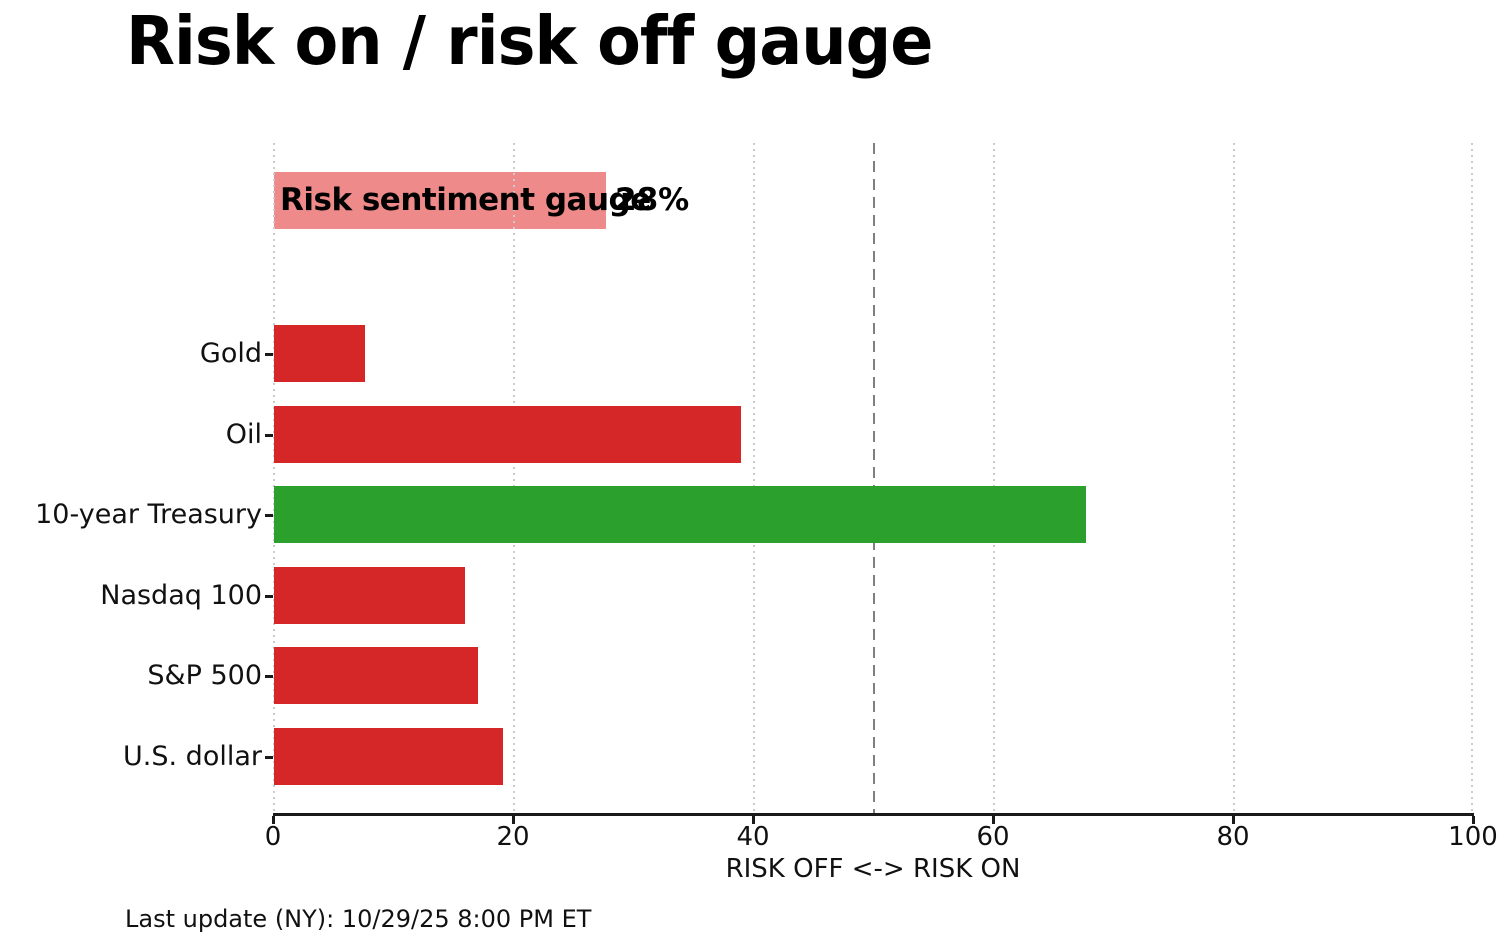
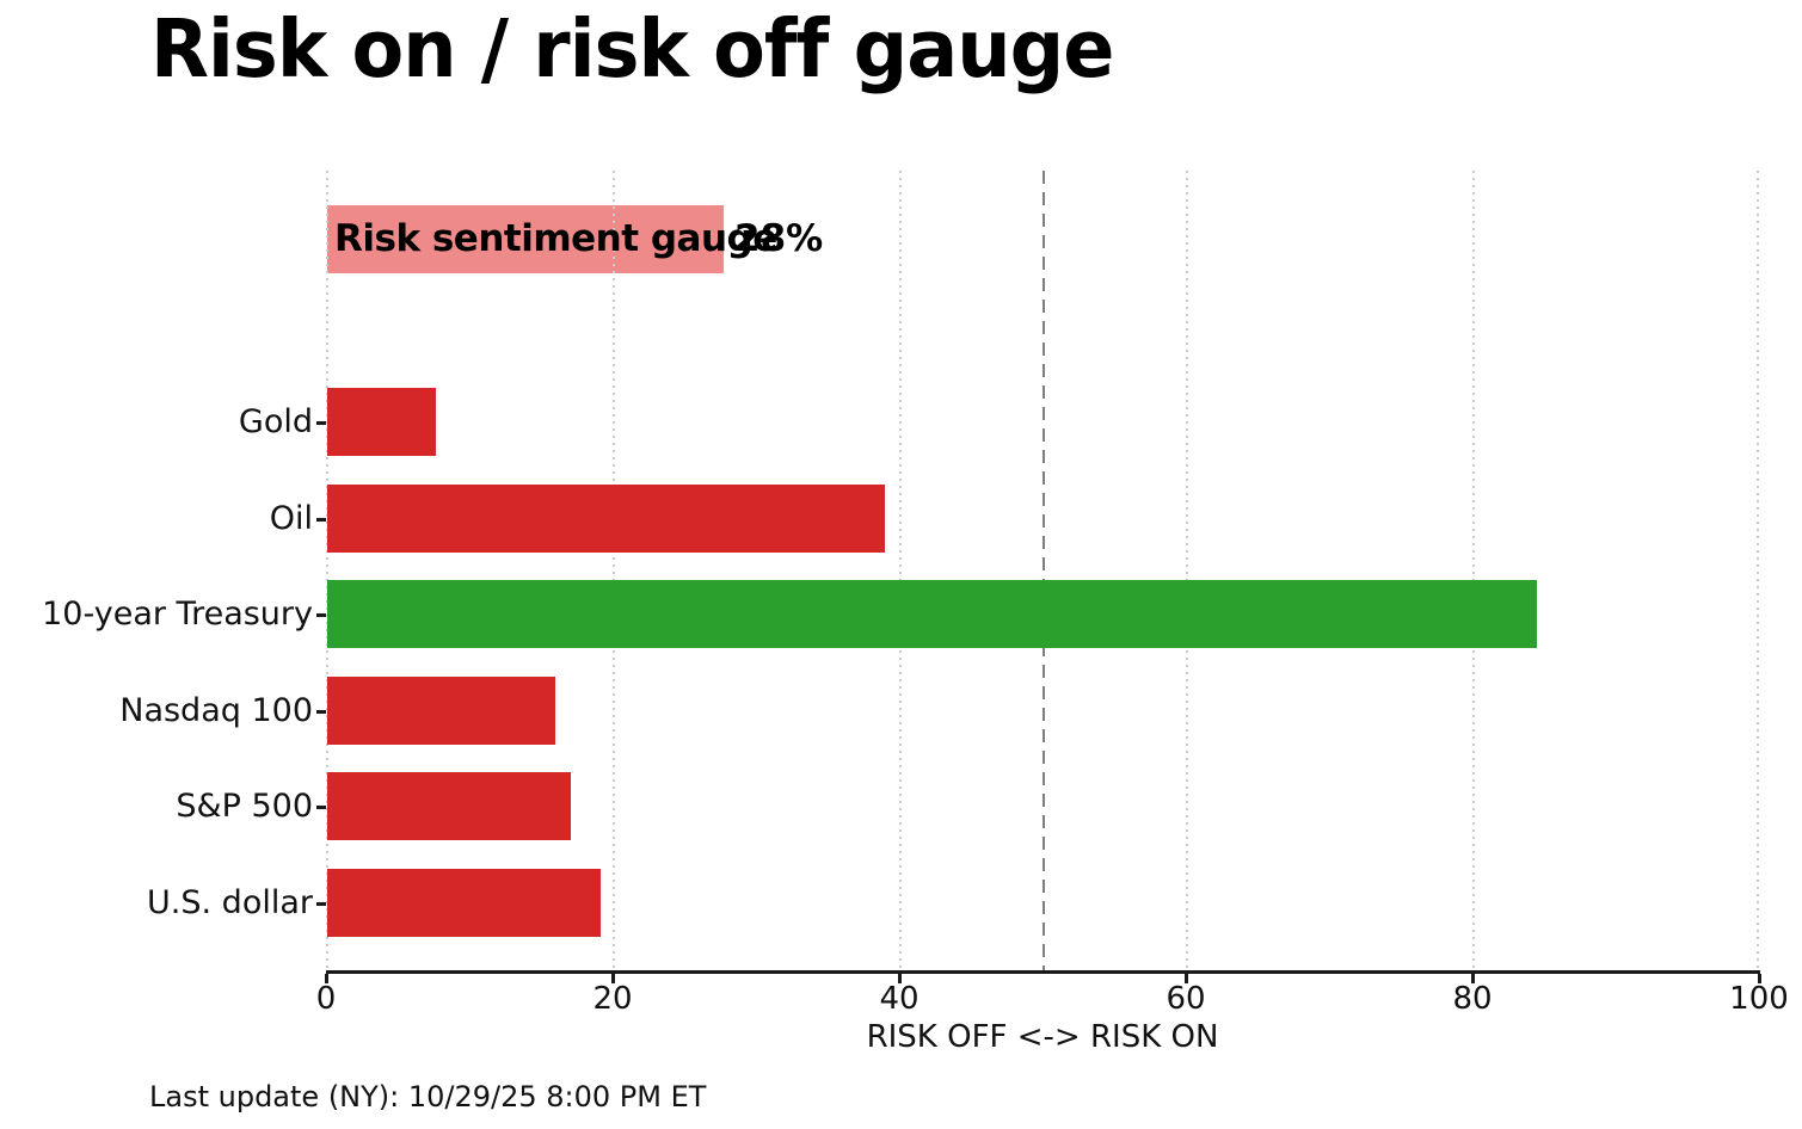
10-year Treasury: 67.7 -> 84.4
